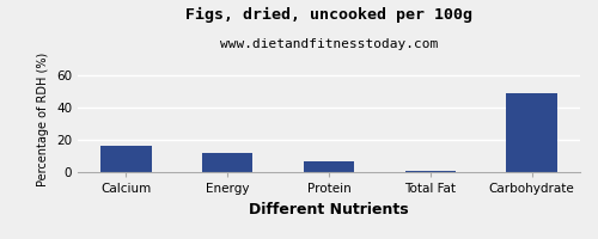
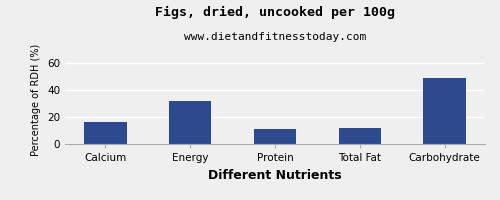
Energy: 12 -> 32
Protein: 6 -> 11
Total Fat: 1 -> 12
